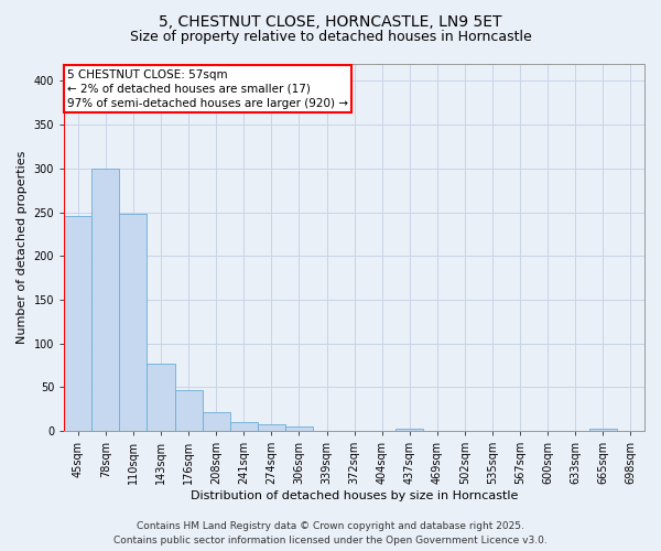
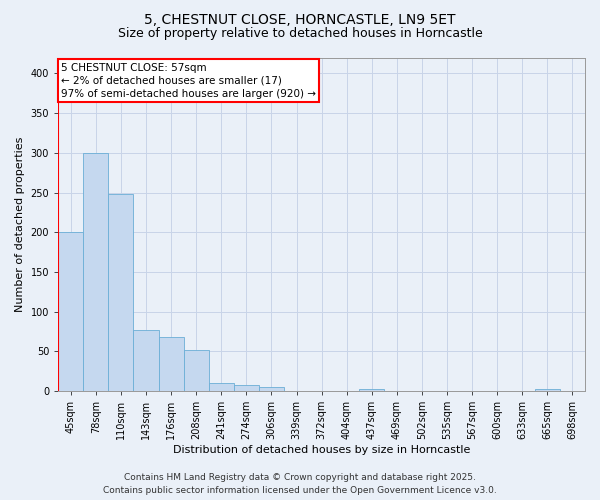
45sqm: 245 -> 200
176sqm: 47 -> 68
208sqm: 22 -> 52
